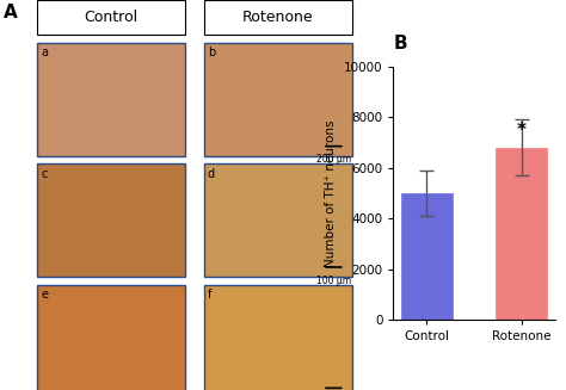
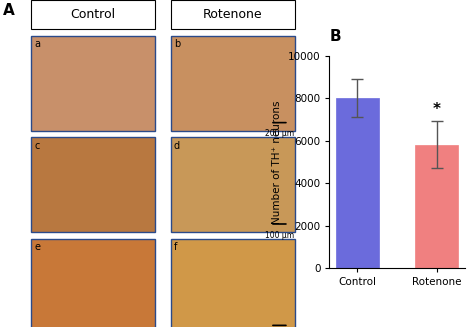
Control: 5000 -> 8000
Rotenone: 6800 -> 5800
